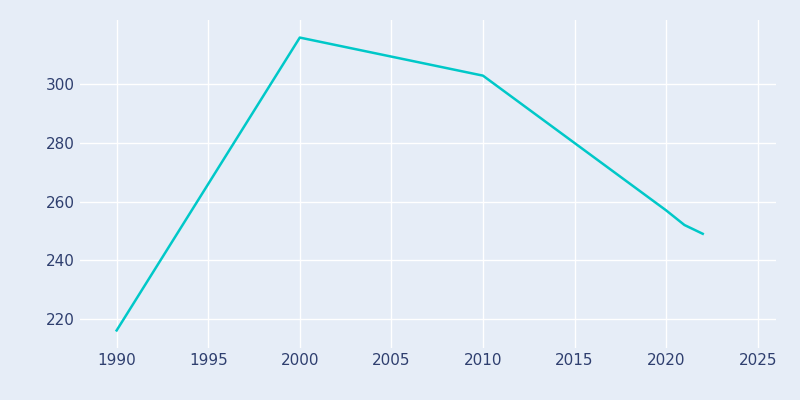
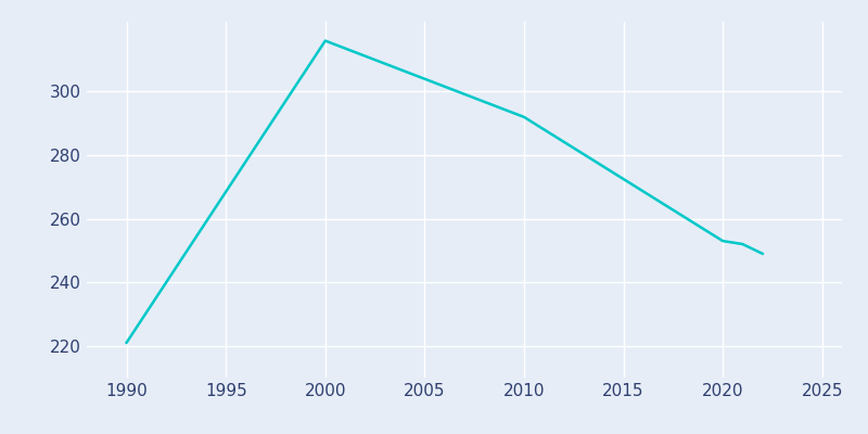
1990: 216 -> 221
2010: 303 -> 292
2020: 257 -> 253
